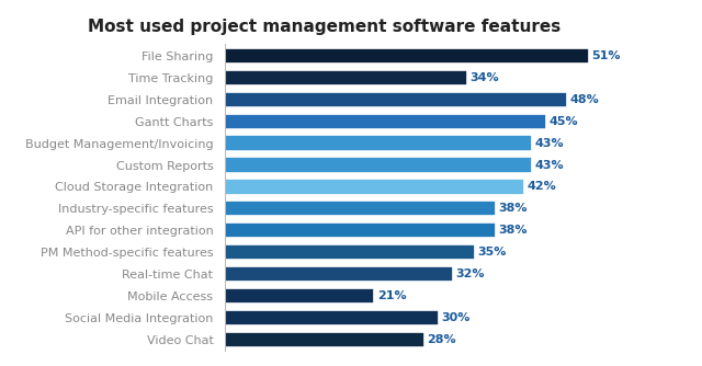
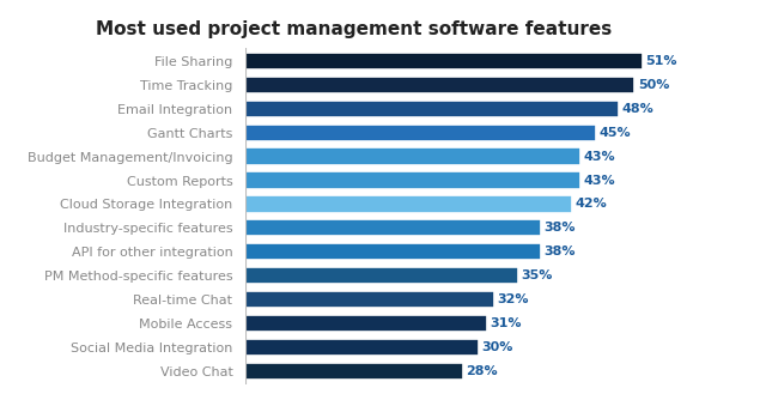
Time Tracking: 34% -> 50%
Mobile Access: 21% -> 31%
